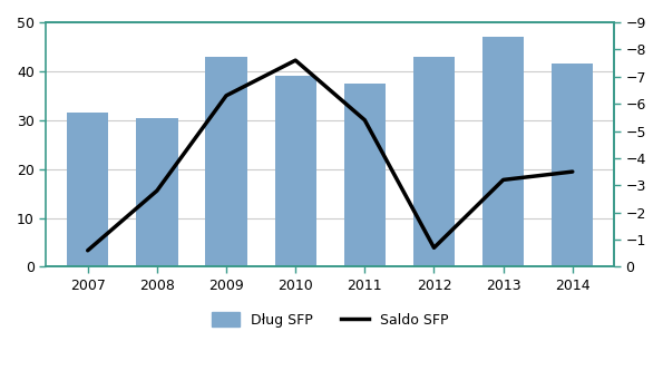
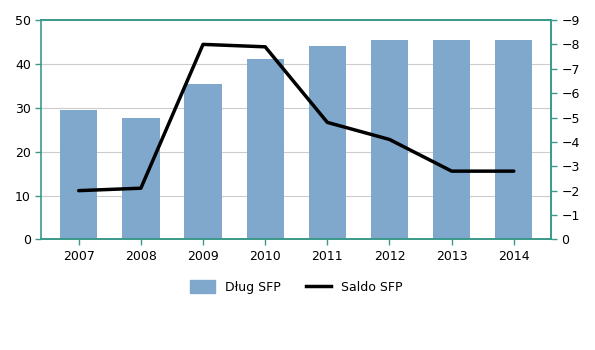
Dług SFP/2007: 31.5 -> 29.5
Saldo SFP/2007: -0.6 -> -2.0
Dług SFP/2008: 30.5 -> 27.7
Saldo SFP/2008: -2.8 -> -2.1
Dług SFP/2009: 43.0 -> 35.5
Saldo SFP/2009: -6.3 -> -8.0
Dług SFP/2010: 39.0 -> 41.0
Saldo SFP/2010: -7.6 -> -7.9
Dług SFP/2011: 37.5 -> 44.0
Saldo SFP/2011: -5.4 -> -4.8
Dług SFP/2012: 43.0 -> 45.5
Saldo SFP/2012: -0.7 -> -4.1
Dług SFP/2013: 47.0 -> 45.5
Saldo SFP/2013: -3.2 -> -2.8
Dług SFP/2014: 41.5 -> 45.5
Saldo SFP/2014: -3.5 -> -2.8
